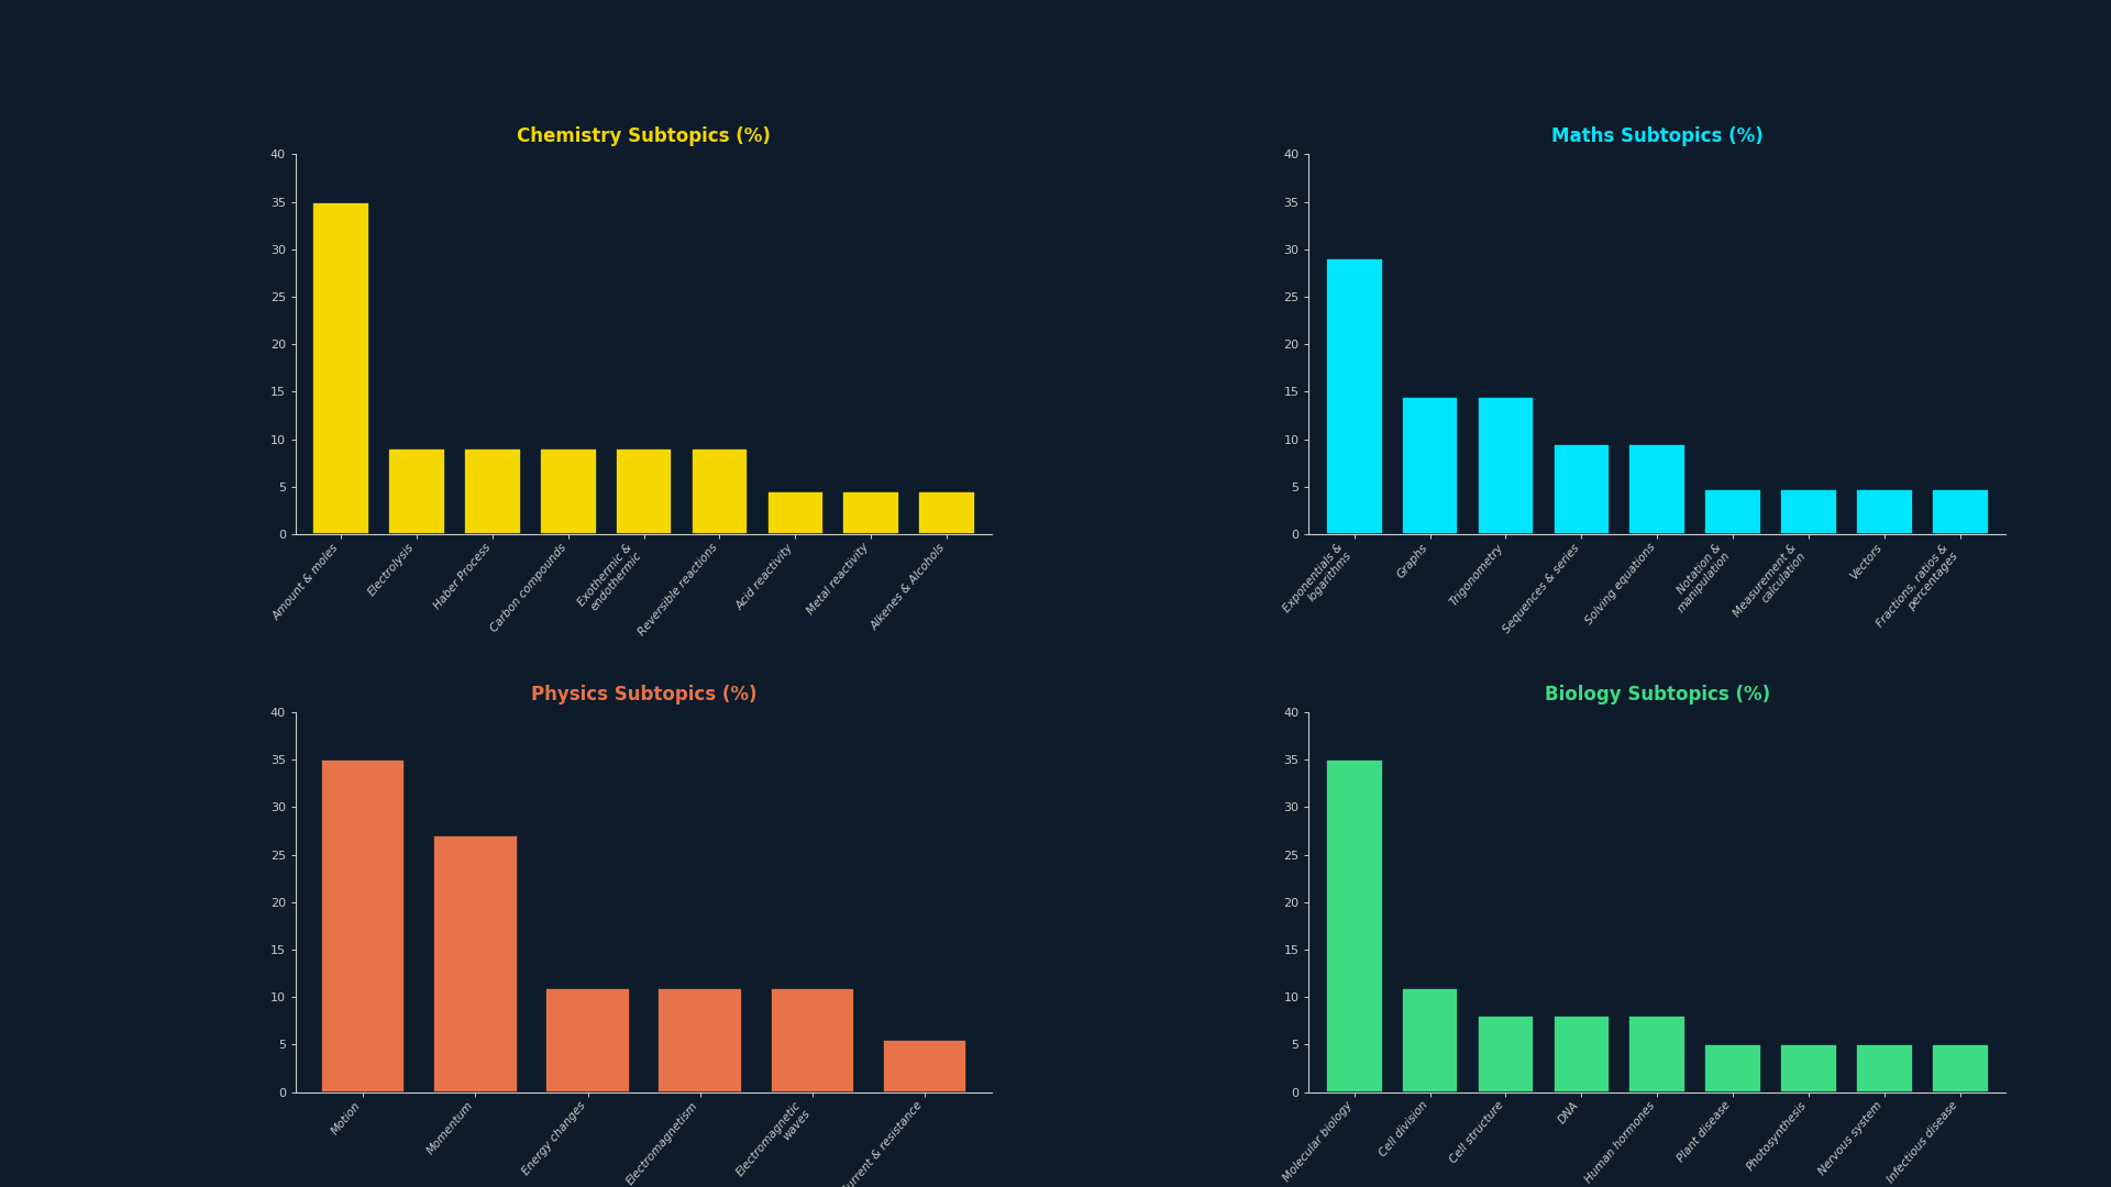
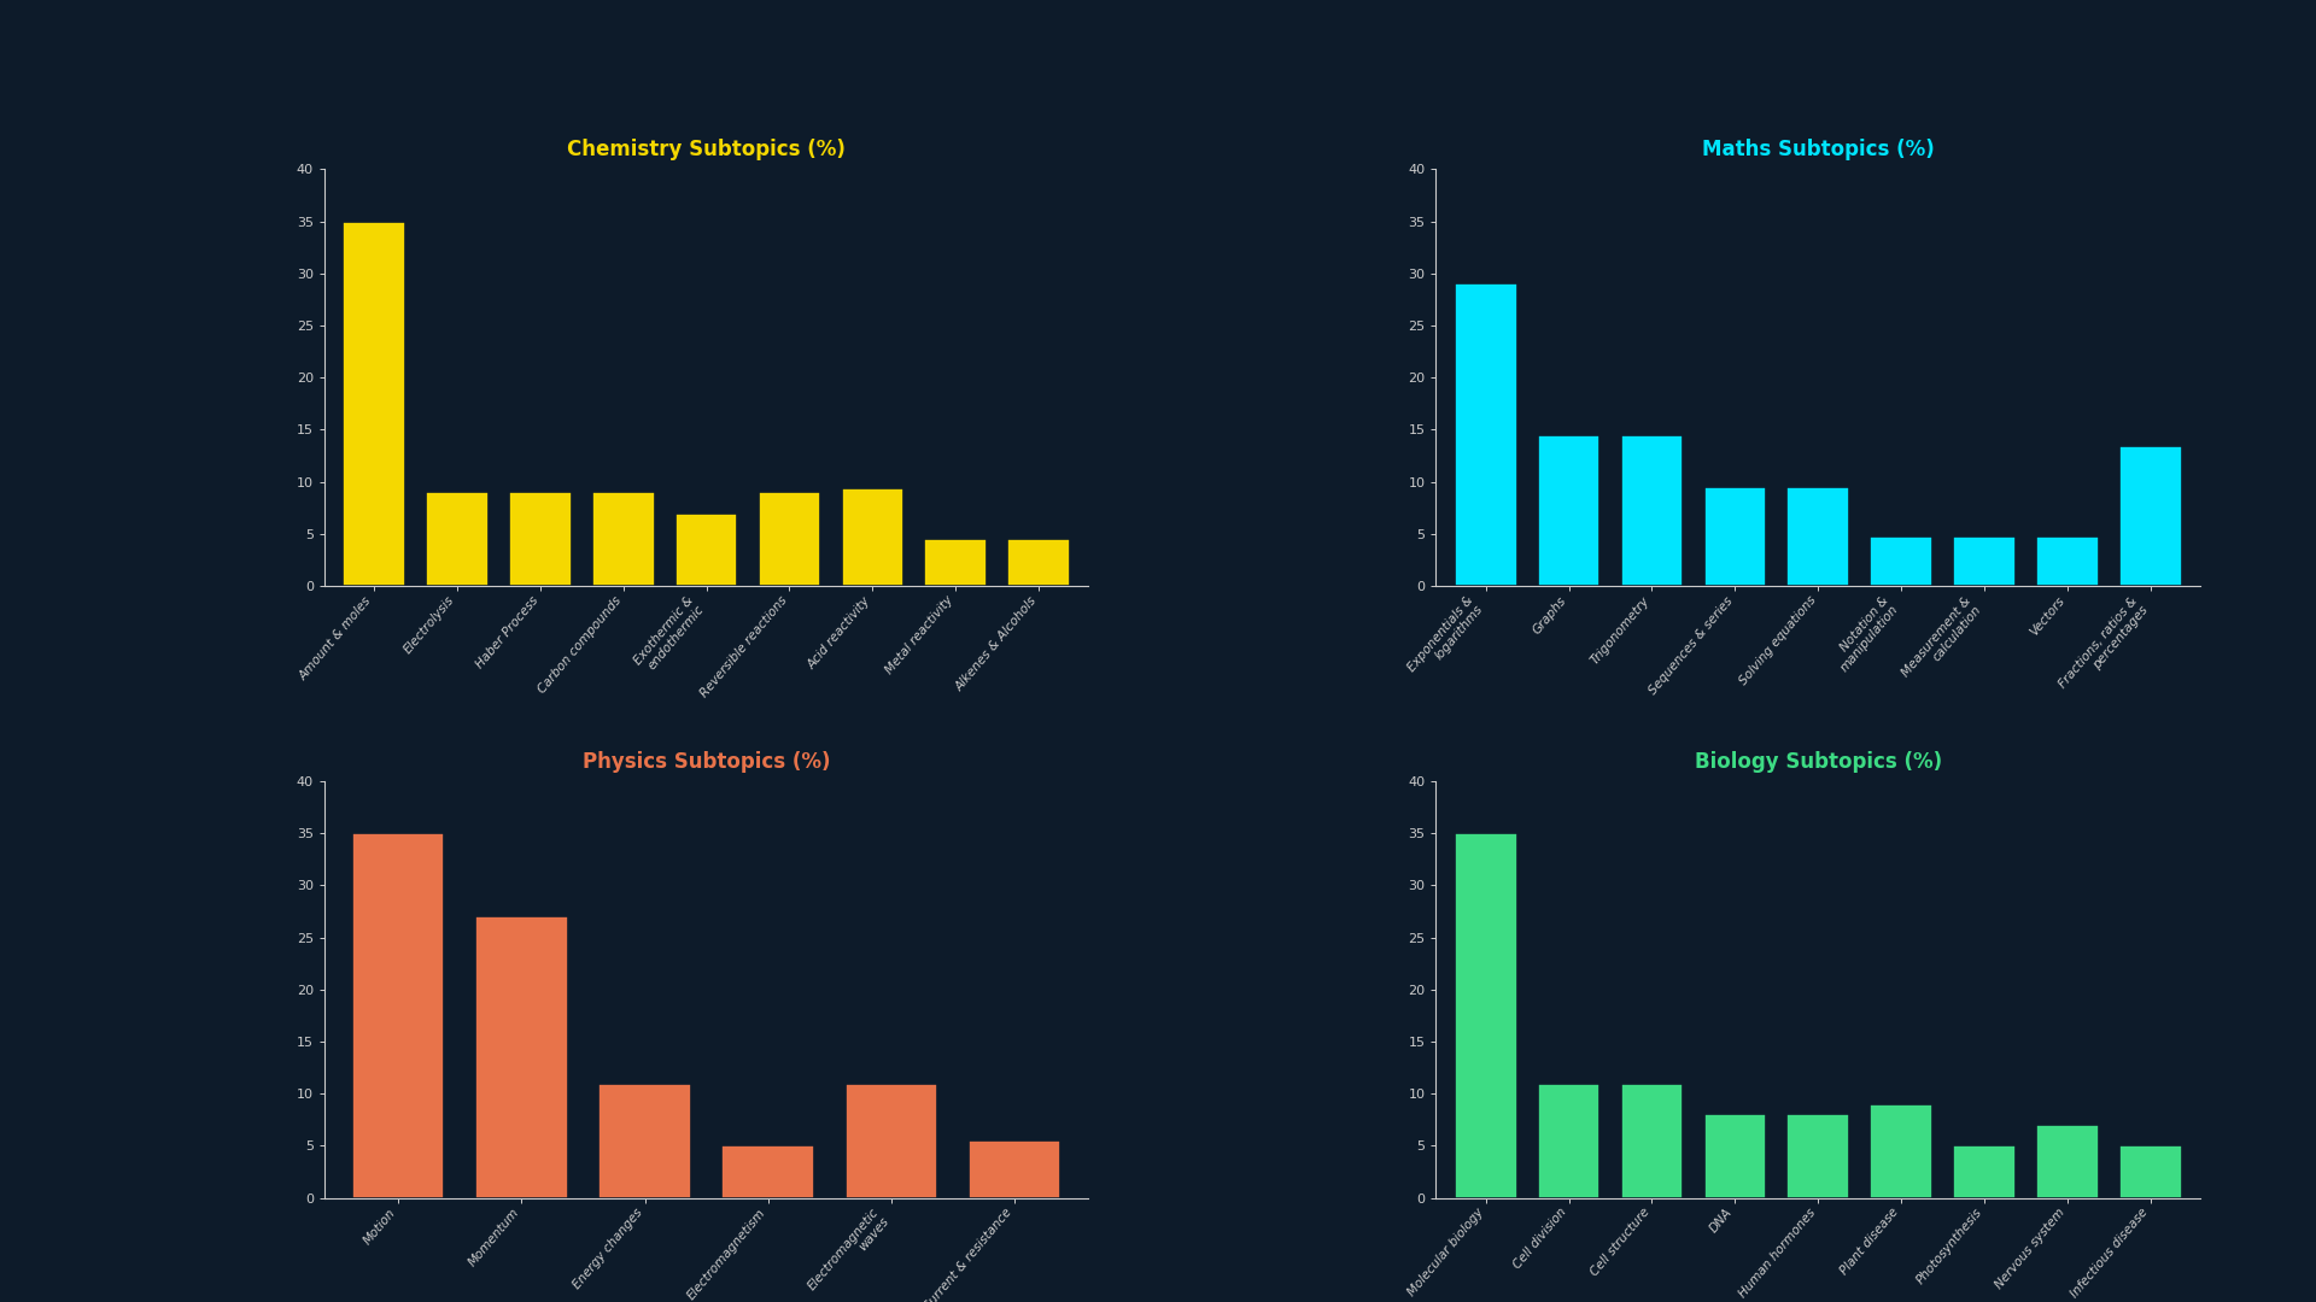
Chemistry Subtopics (%)/Exothermic & endothermic: 9.0 -> 7.0
Chemistry Subtopics (%)/Acid reactivity: 4.5 -> 9.4
Maths Subtopics (%)/Fractions, ratios & percentages: 4.8 -> 13.4
Physics Subtopics (%)/Electromagnetism: 11.0 -> 5.0
Biology Subtopics (%)/Cell structure: 8 -> 11
Biology Subtopics (%)/Plant disease: 5 -> 9
Biology Subtopics (%)/Nervous system: 5 -> 7
